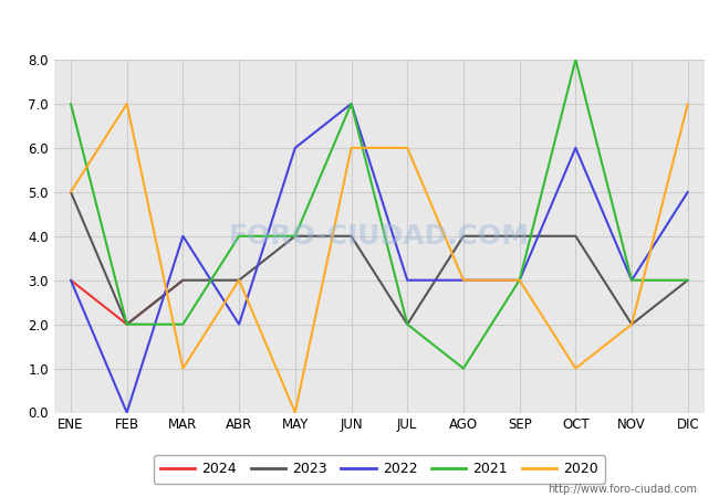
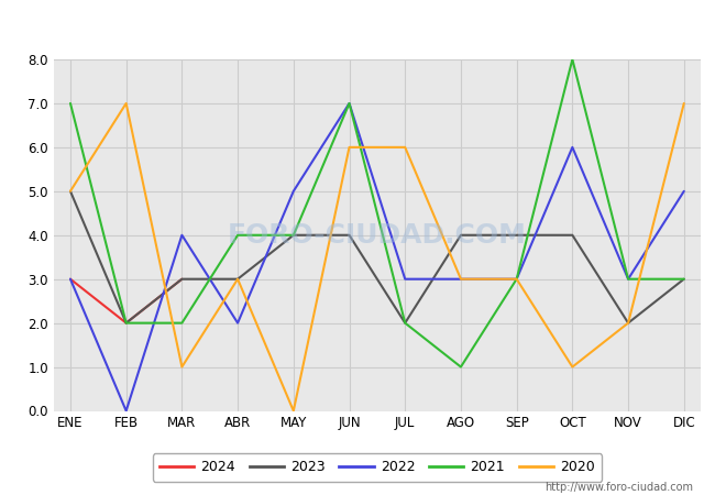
2022/MAY: 6 -> 5
